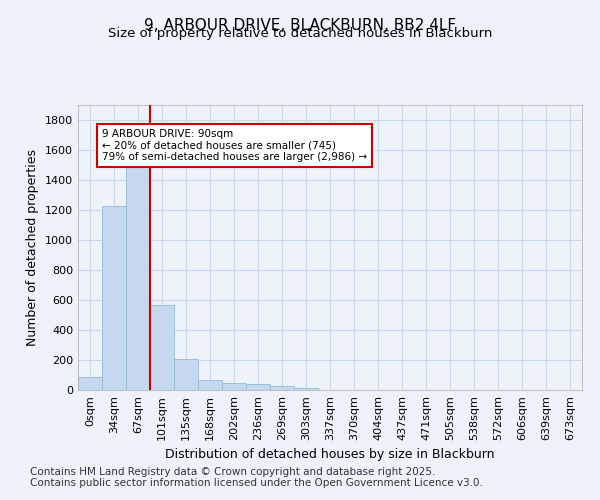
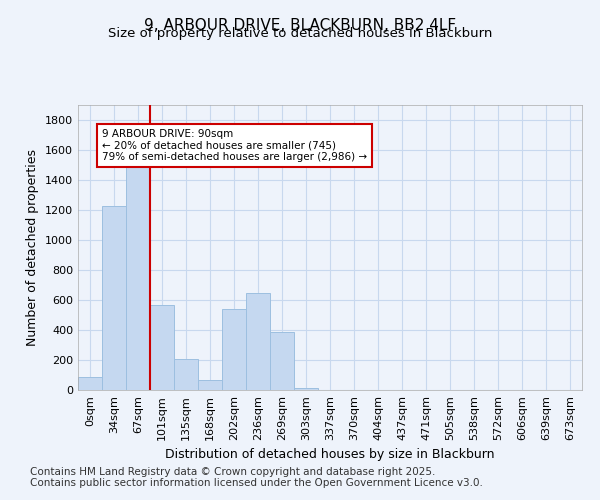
202sqm: 50 -> 540
236sqm: 40 -> 650
269sqm: 20 -> 390
